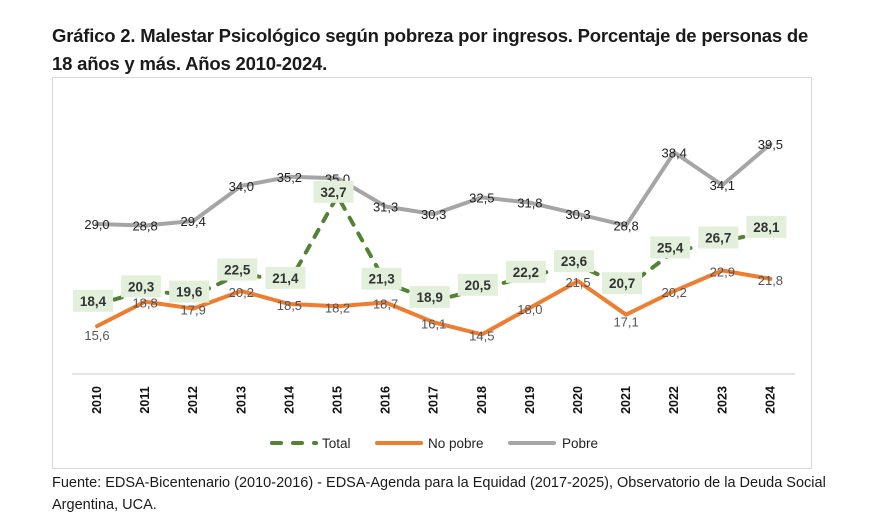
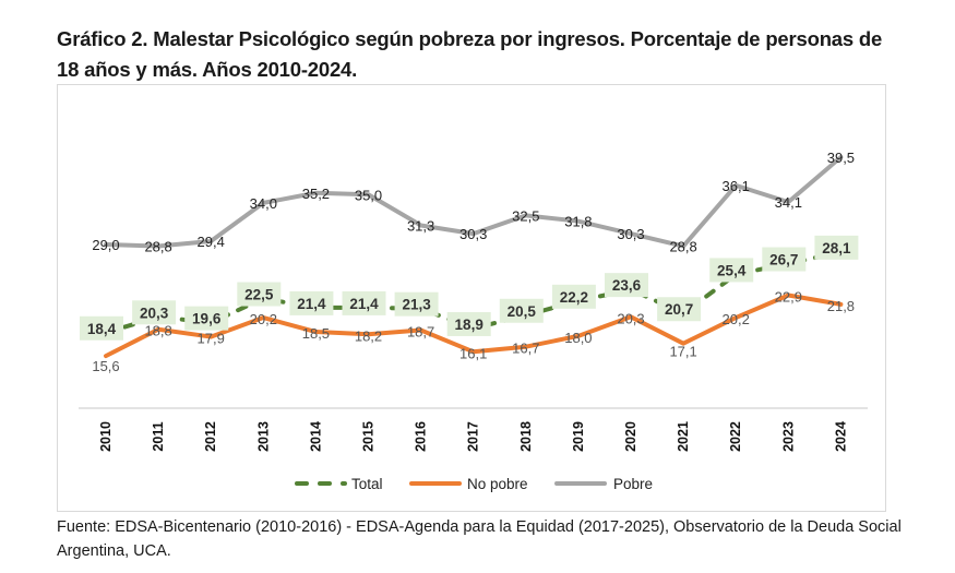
Total/2015: 32,7 -> 21,4
No pobre/2018: 14,5 -> 16,7
No pobre/2020: 21,5 -> 20,3
Pobre/2022: 38,4 -> 36,1
